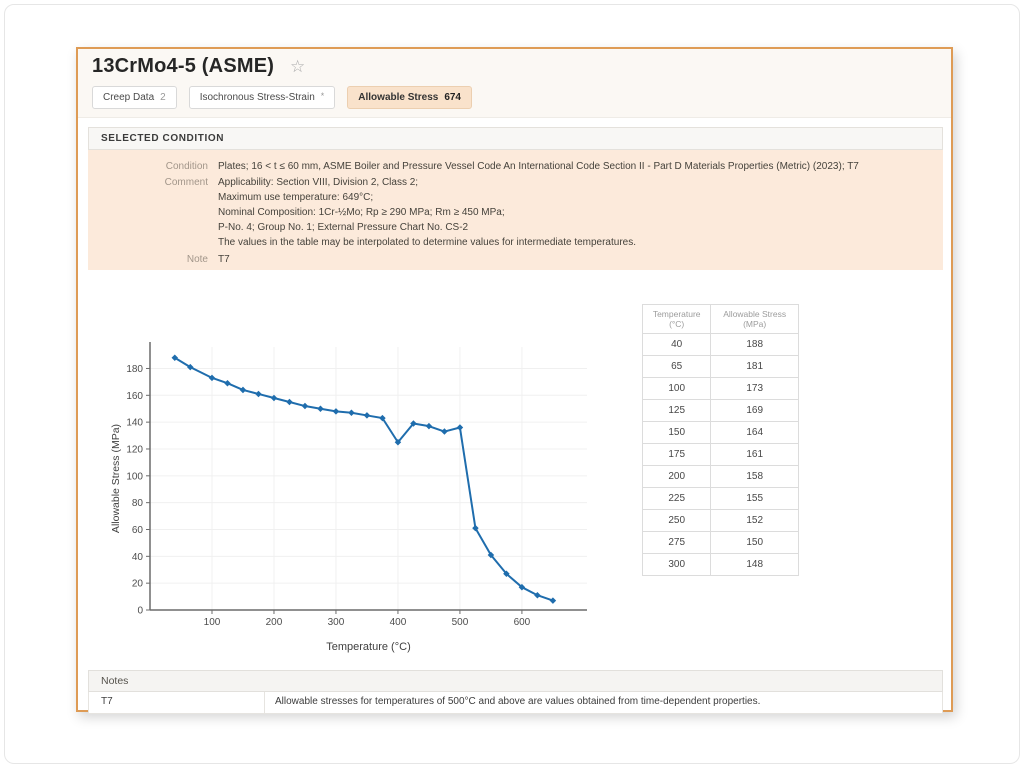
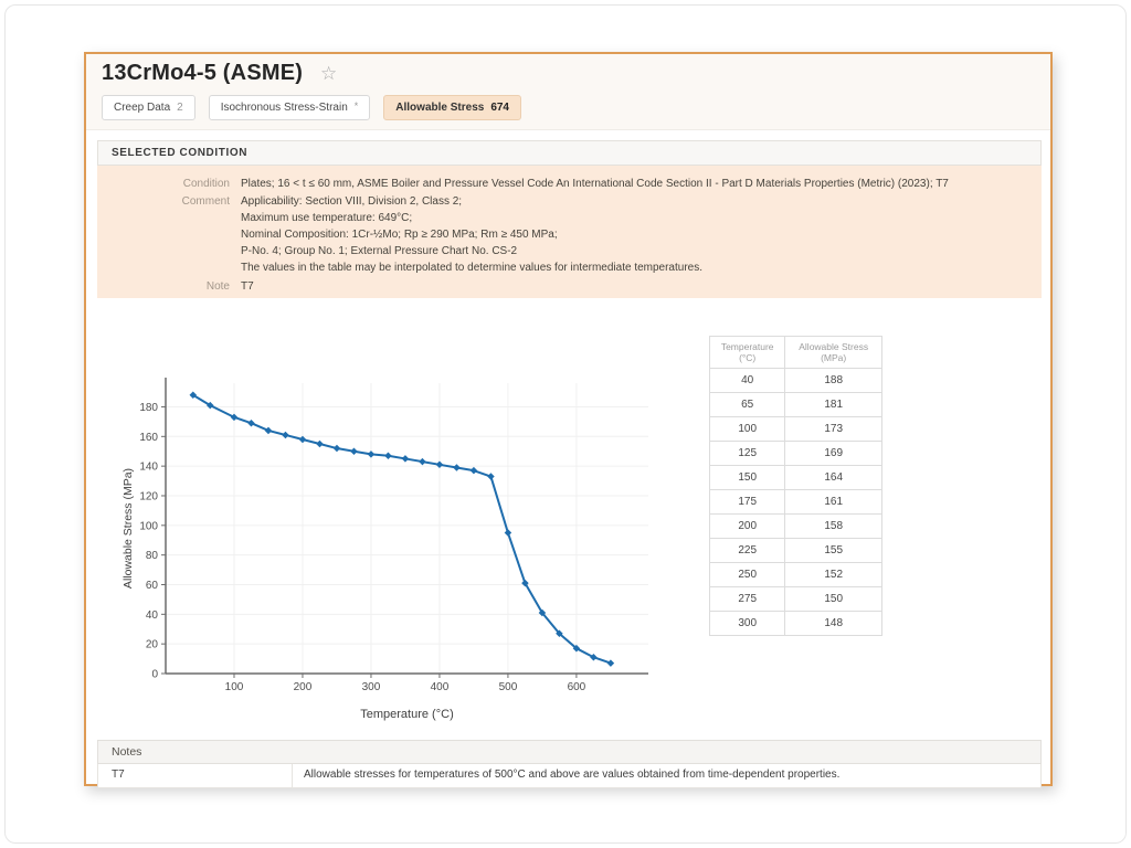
400: 125 -> 141
500: 136 -> 95
